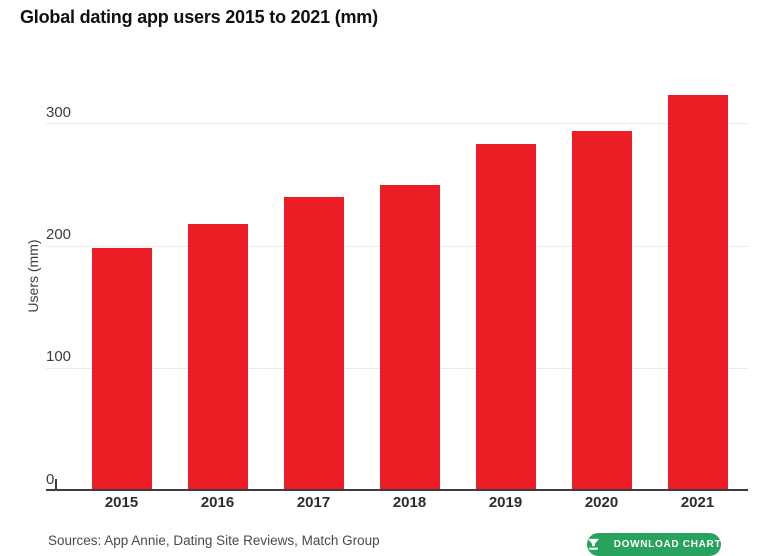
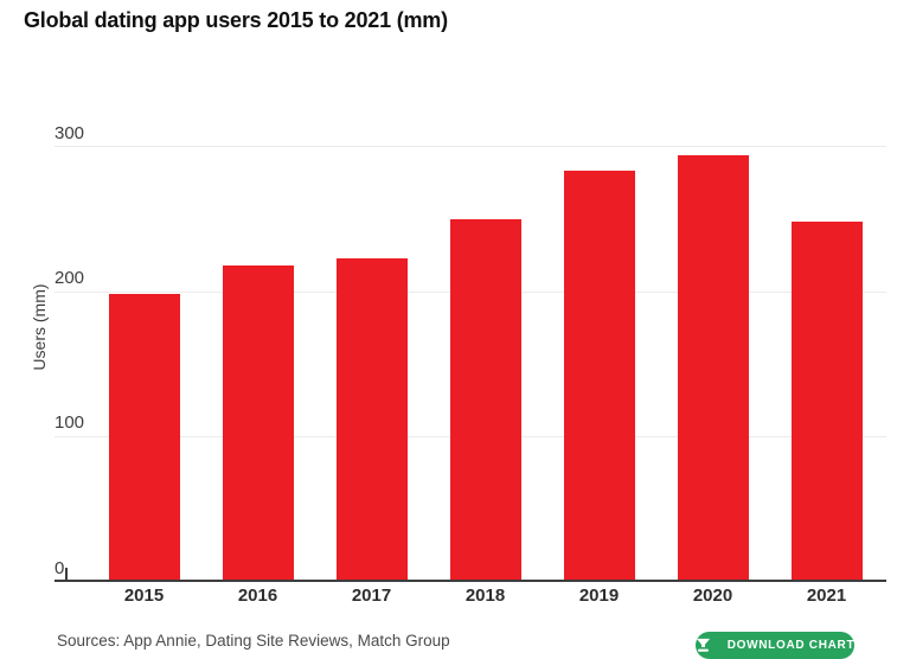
2017: 240 -> 223
2021: 323 -> 248
